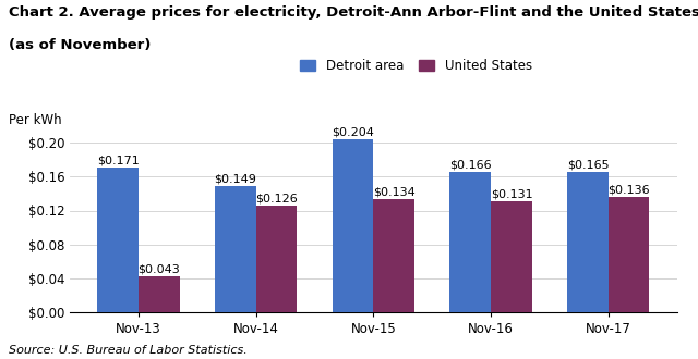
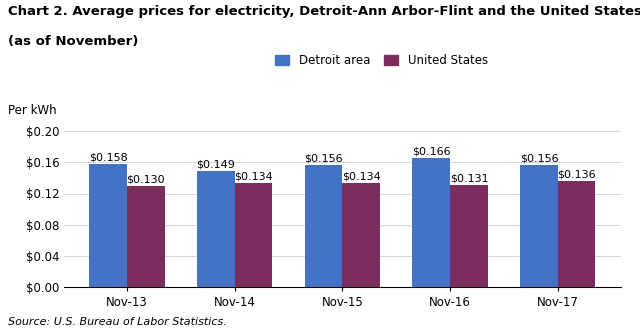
Detroit area/Nov-13: $0.171 -> $0.158
United States/Nov-13: $0.043 -> $0.130
United States/Nov-14: $0.126 -> $0.134
Detroit area/Nov-15: $0.204 -> $0.156
Detroit area/Nov-17: $0.165 -> $0.156
